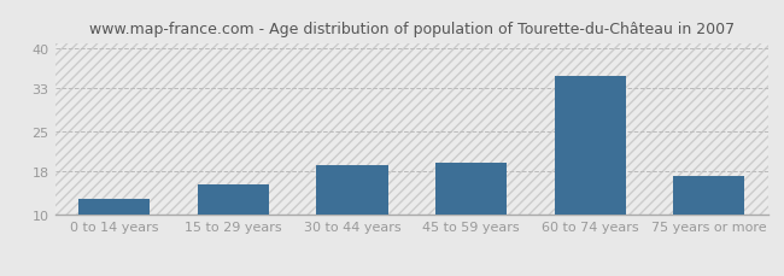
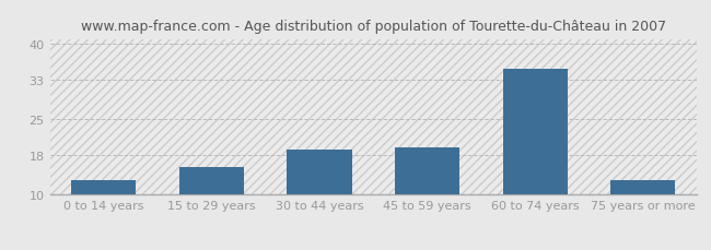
75 years or more: 17.0 -> 13.0
